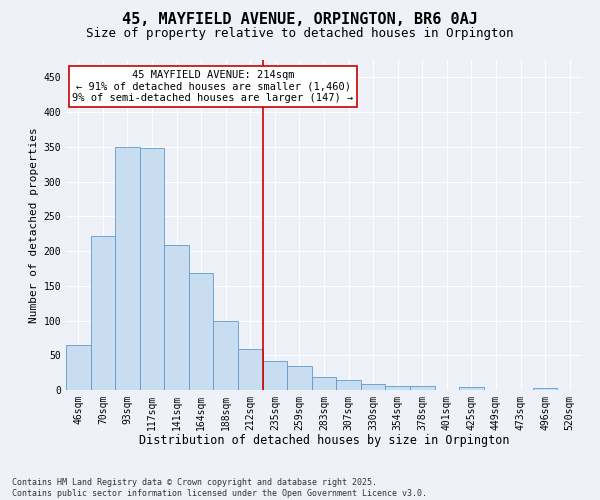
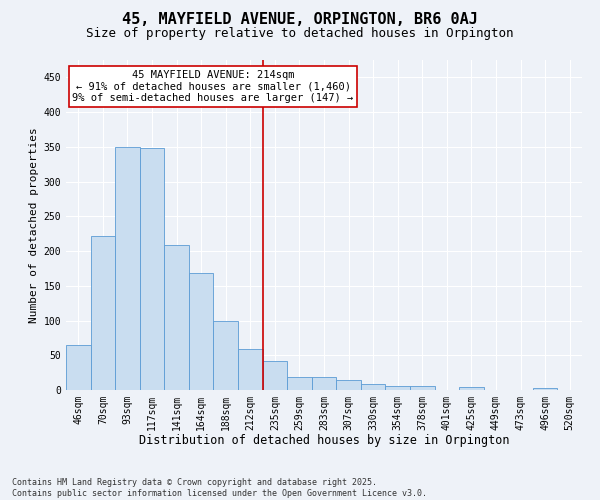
259sqm: 34 -> 19
